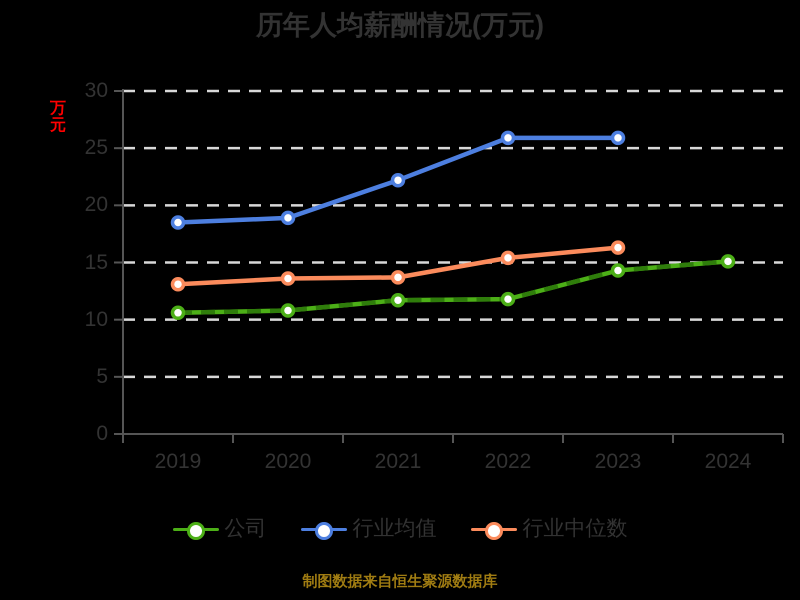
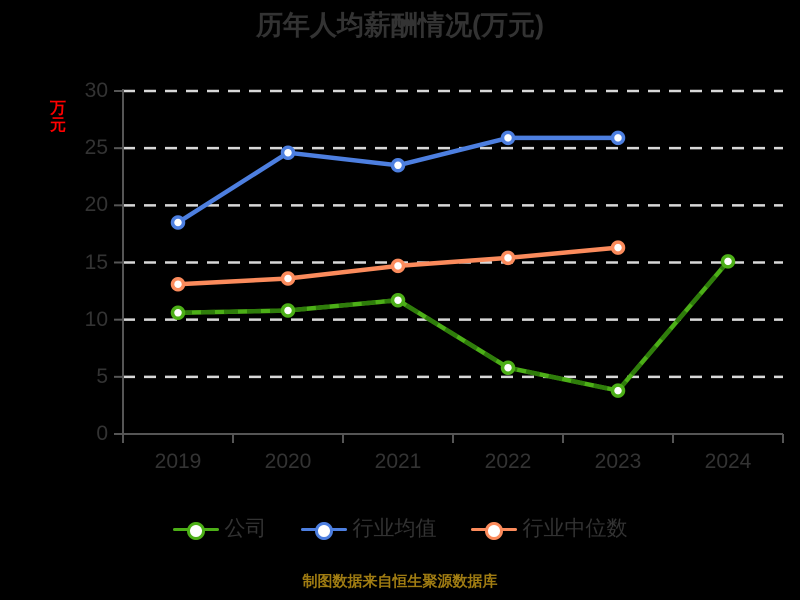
行业均值/2020: 18.9 -> 24.6
行业均值/2021: 22.2 -> 23.5
行业中位数/2021: 13.7 -> 14.7
公司/2022: 11.8 -> 5.8
公司/2023: 14.3 -> 3.8
